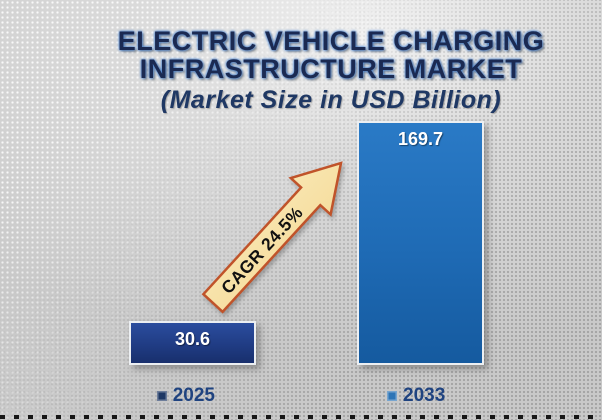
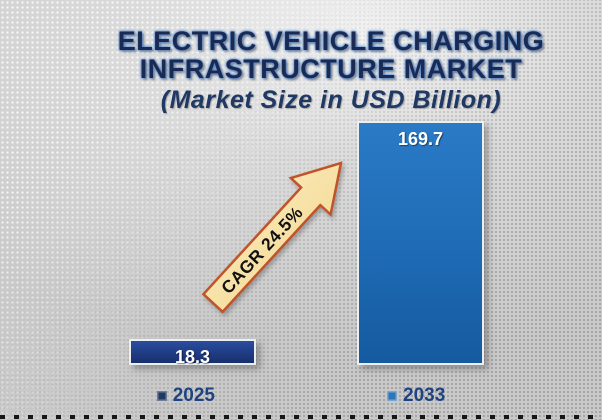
2025: 30.6 -> 18.3
